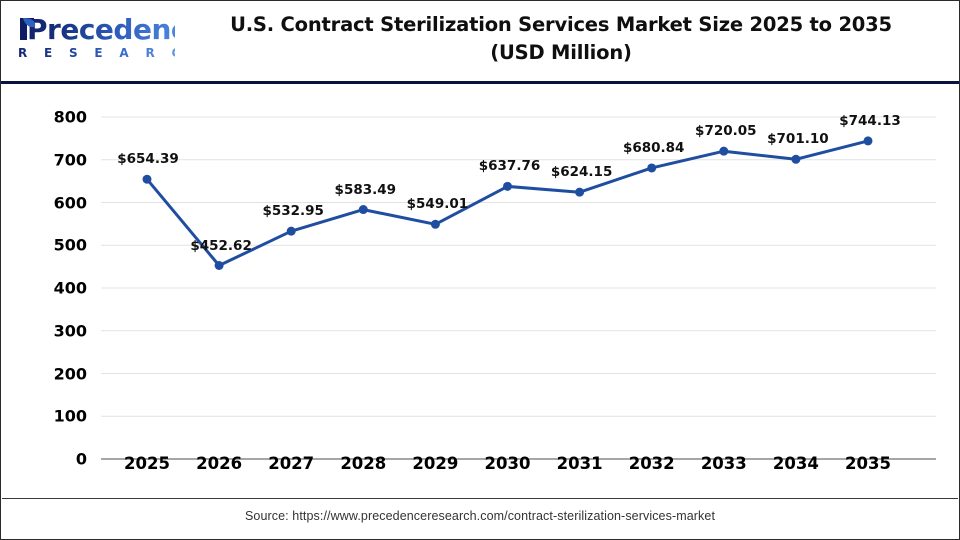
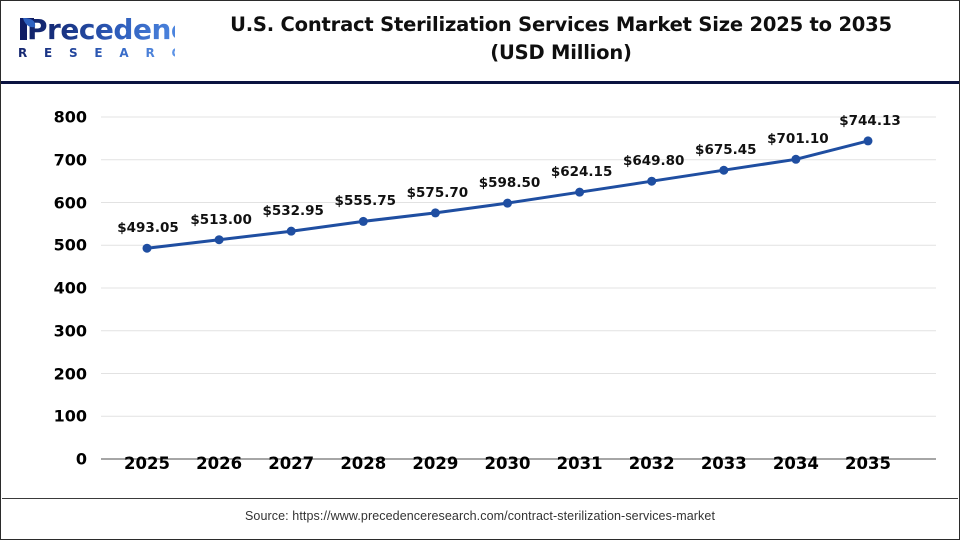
2025: $654.39 -> $493.05
2026: $452.62 -> $513.00
2028: $583.49 -> $555.75
2029: $549.01 -> $575.70
2030: $637.76 -> $598.50
2032: $680.84 -> $649.80
2033: $720.05 -> $675.45
